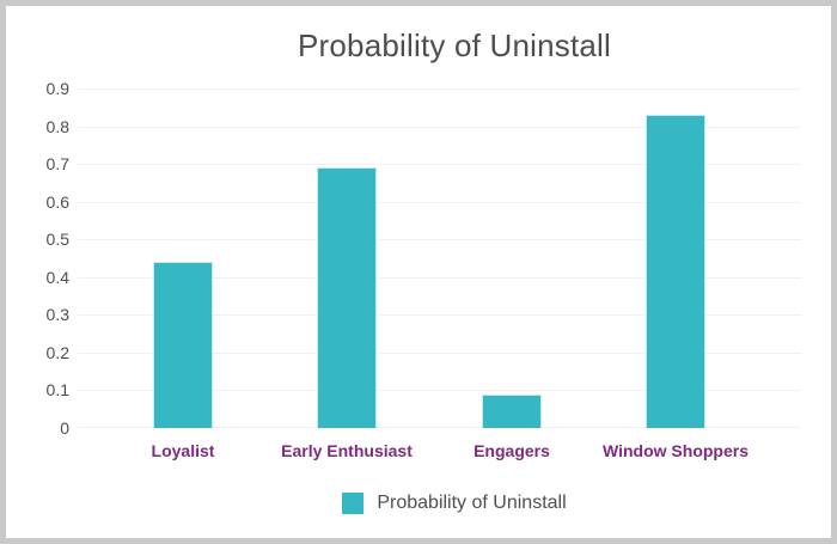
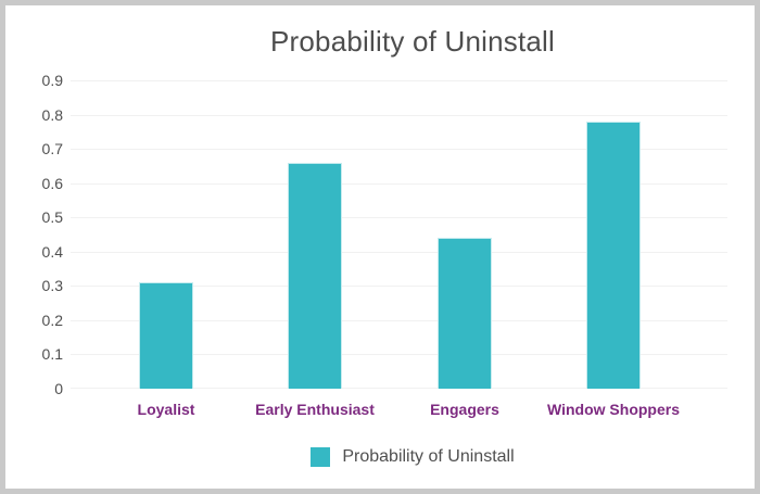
Loyalist: 0.44 -> 0.31
Early Enthusiast: 0.69 -> 0.66
Engagers: 0.09 -> 0.44
Window Shoppers: 0.83 -> 0.78
